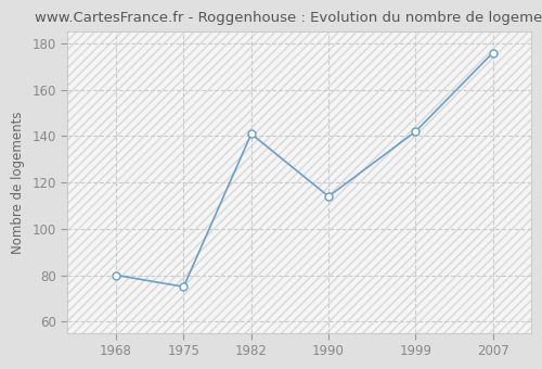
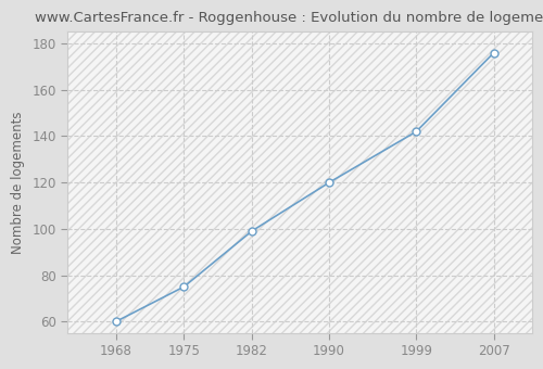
1968: 80 -> 60
1982: 141 -> 99
1990: 114 -> 120
